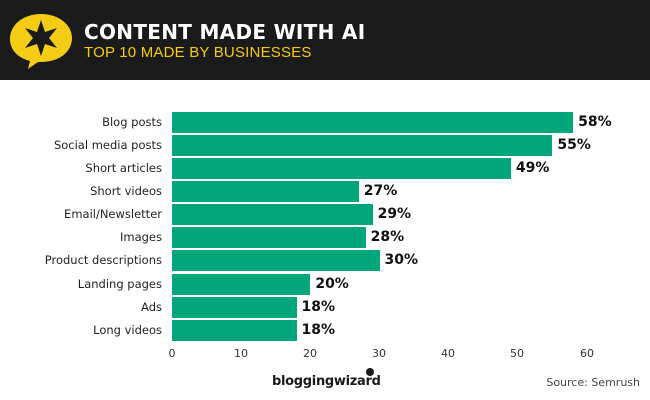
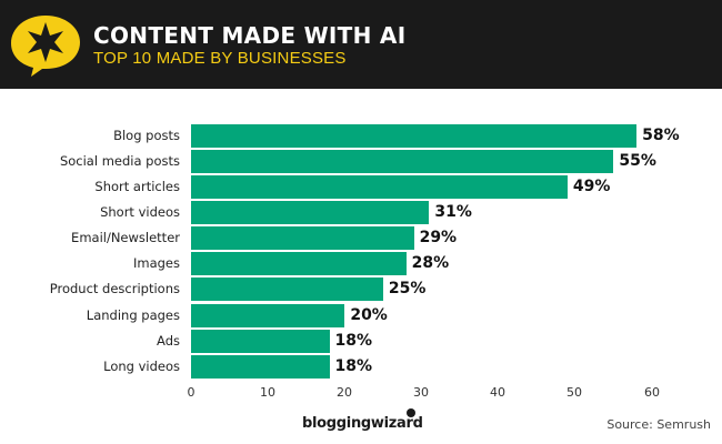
Short videos: 27% -> 31%
Product descriptions: 30% -> 25%
